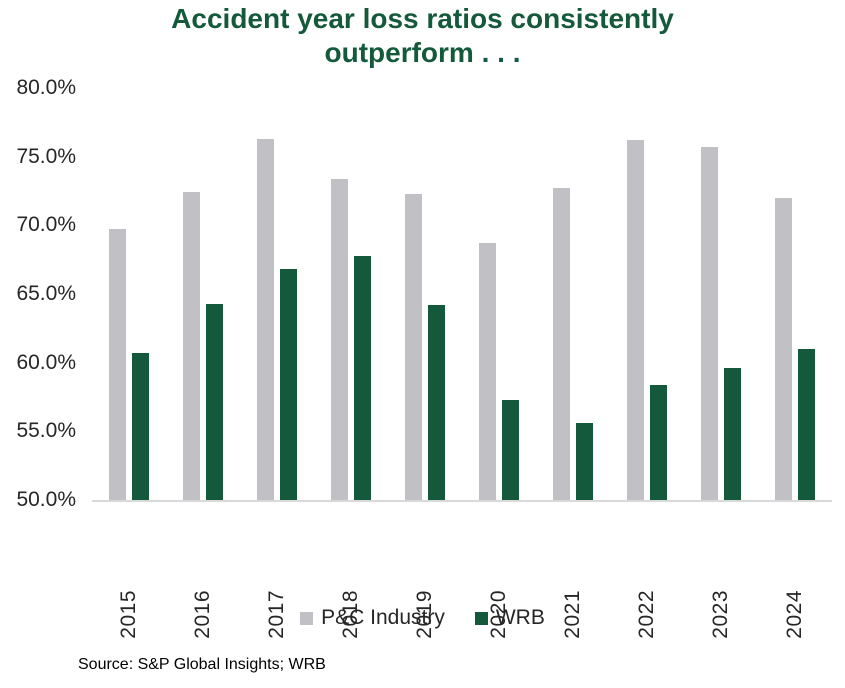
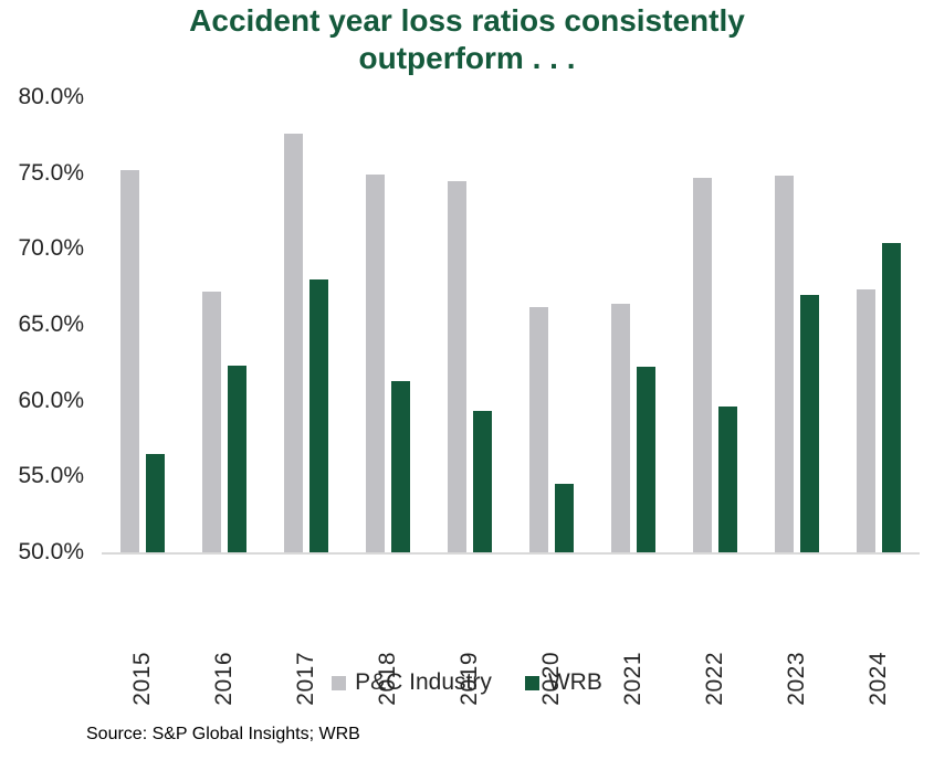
P&C Industry/2015: 69.7% -> 75.2%
WRB/2015: 60.7% -> 56.5%
P&C Industry/2016: 72.4% -> 67.2%
WRB/2016: 64.3% -> 62.3%
P&C Industry/2017: 76.3% -> 77.6%
WRB/2017: 66.8% -> 68.0%
P&C Industry/2018: 73.4% -> 74.9%
WRB/2018: 67.8% -> 61.3%
P&C Industry/2019: 72.3% -> 74.5%
WRB/2019: 64.2% -> 59.3%
P&C Industry/2020: 68.7% -> 66.2%
WRB/2020: 57.3% -> 54.5%
P&C Industry/2021: 72.7% -> 66.4%
WRB/2021: 55.6% -> 62.2%
P&C Industry/2022: 76.2% -> 74.7%
WRB/2022: 58.4% -> 59.6%
P&C Industry/2023: 75.7% -> 74.8%
WRB/2023: 59.6% -> 67.0%
P&C Industry/2024: 72.0% -> 67.3%
WRB/2024: 61.0% -> 70.4%
